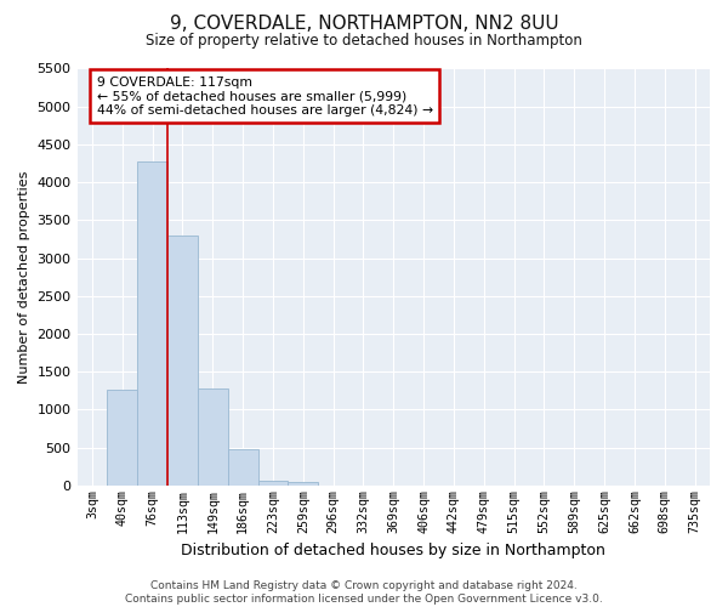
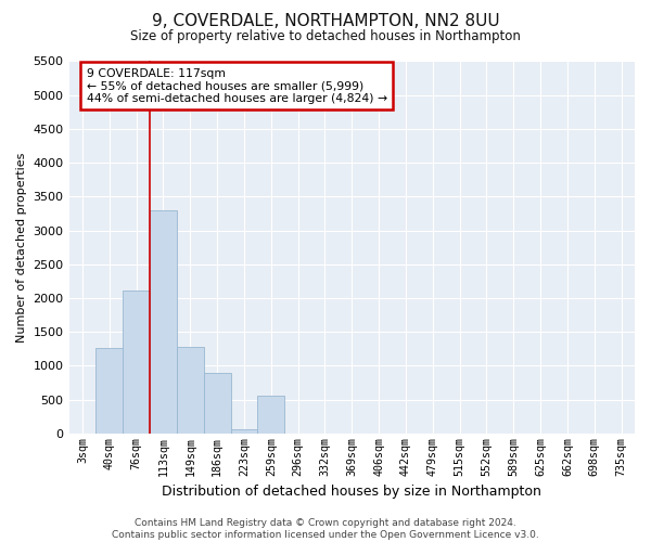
76sqm: 4280 -> 2120
186sqm: 480 -> 900
259sqm: 50 -> 560
